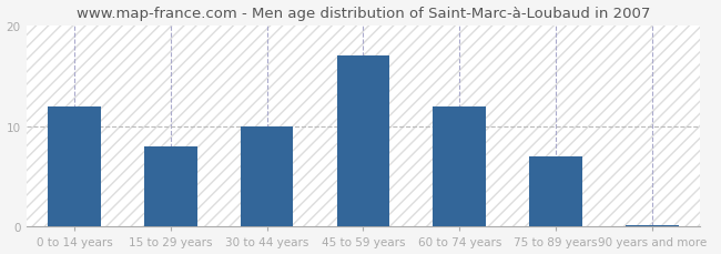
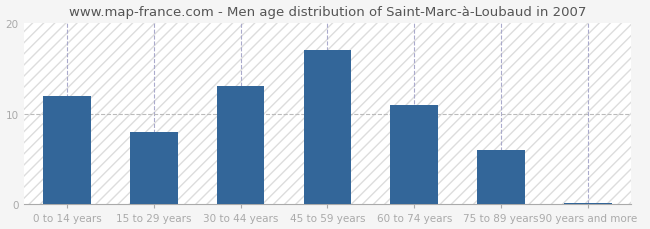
30 to 44 years: 10.0 -> 13.0
60 to 74 years: 12.0 -> 11.0
75 to 89 years: 7.0 -> 6.0
